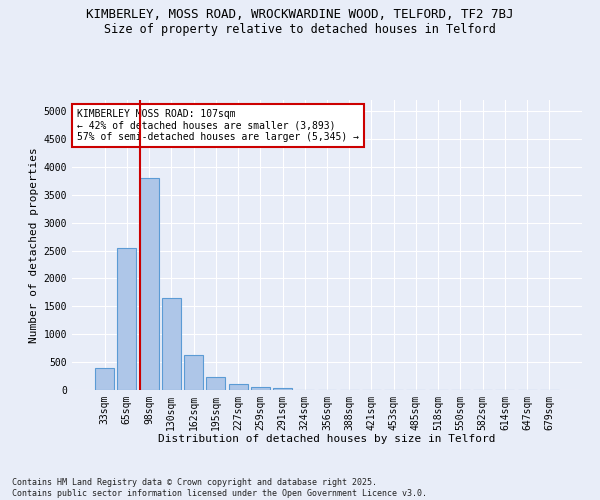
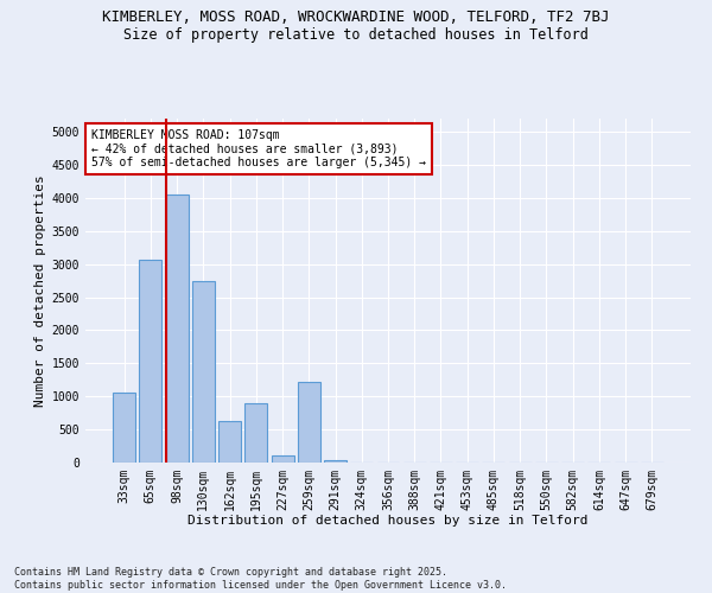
33sqm: 400 -> 1060
65sqm: 2550 -> 3060
98sqm: 3800 -> 4060
130sqm: 1650 -> 2740
195sqm: 230 -> 900
259sqm: 60 -> 1220
